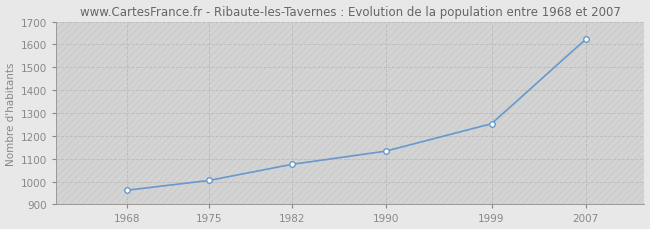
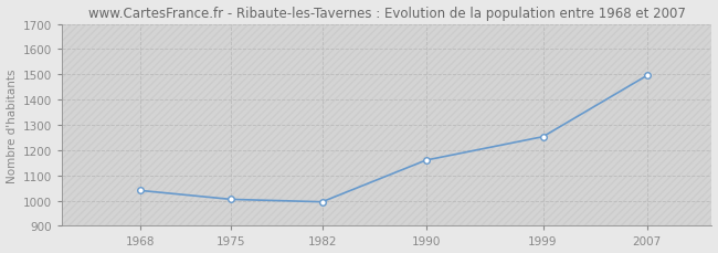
1968: 962 -> 1040
1982: 1075 -> 995
1990: 1133 -> 1160
2007: 1622 -> 1495
